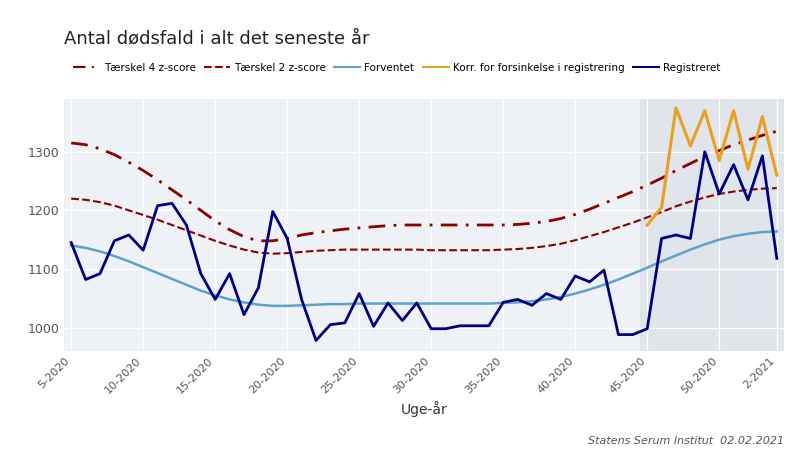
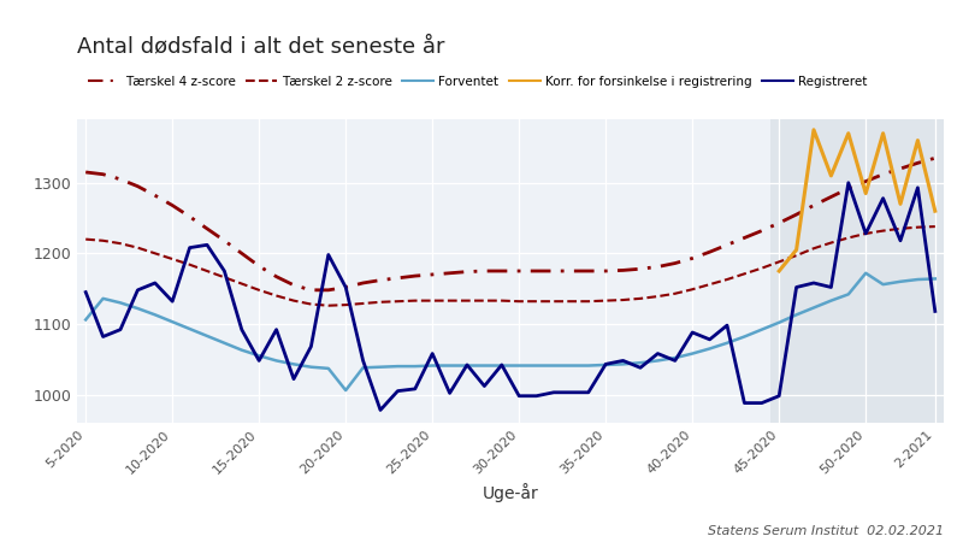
Forventet/5-2020: 1140 -> 1106
Forventet/20-2020: 1037 -> 1006
Forventet/50-2020: 1150 -> 1172
